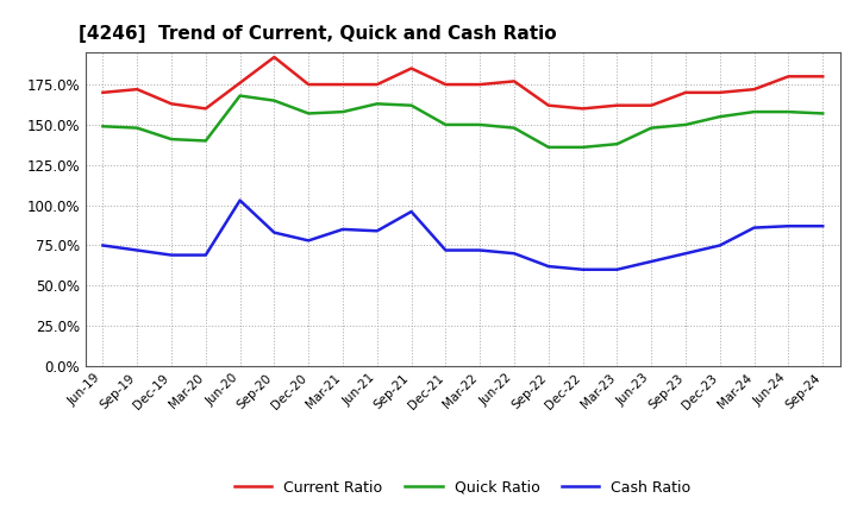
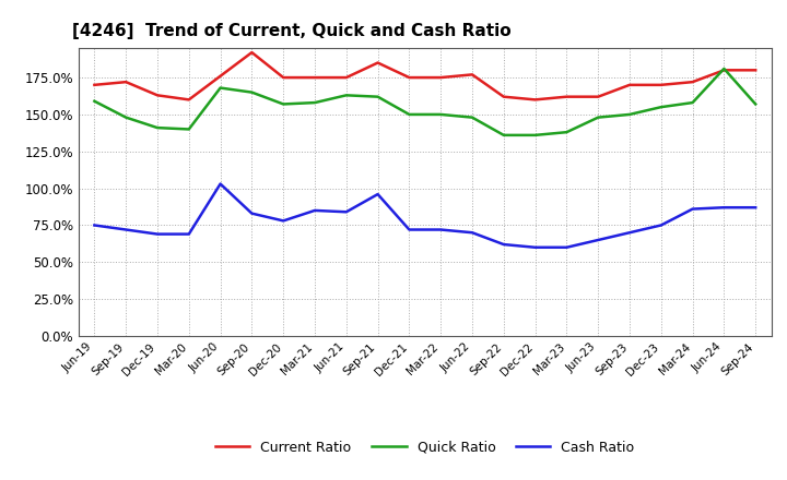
Quick Ratio/Jun-19: 149% -> 159%
Quick Ratio/Jun-24: 158% -> 181%
